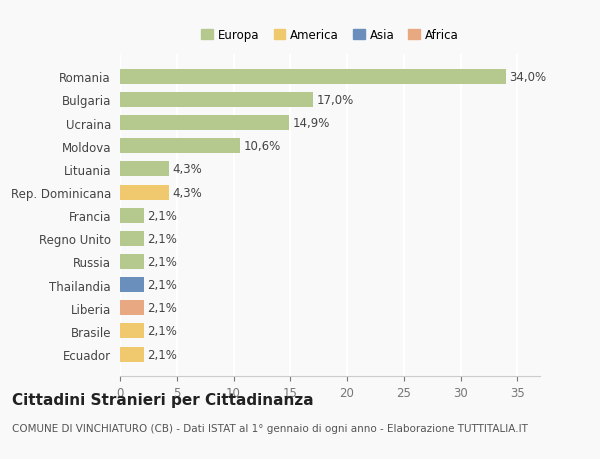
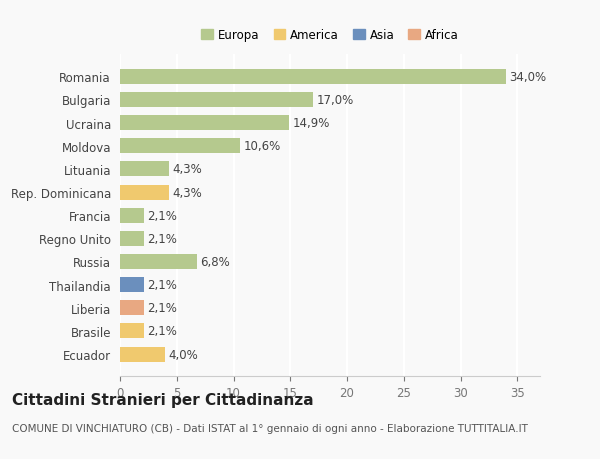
Russia: 2,1% -> 6,8%
Ecuador: 2,1% -> 4,0%
